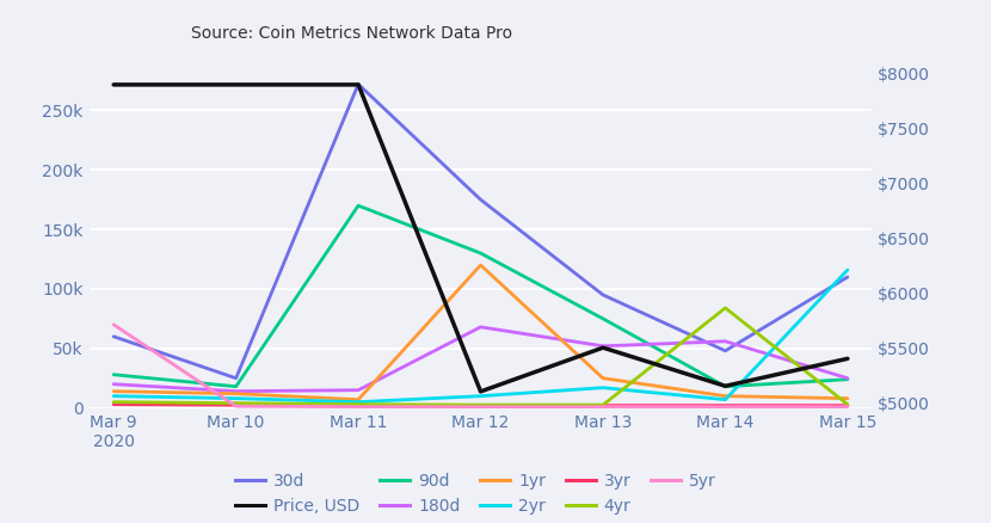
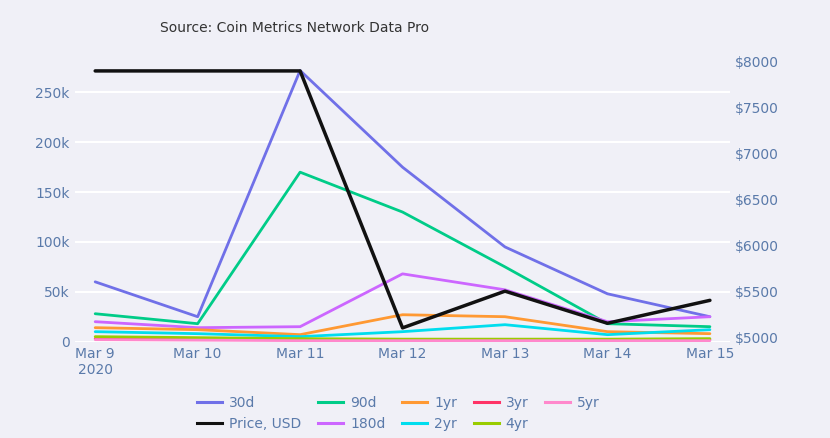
5yr/Mar 9 2020: 70k -> 2k
1yr/Mar 12: 120k -> 27k
180d/Mar 14: 56k -> 20k
4yr/Mar 14: 84k -> 2k
30d/Mar 15: 110k -> 25k
90d/Mar 15: 24k -> 15k
2yr/Mar 15: 116k -> 12k
